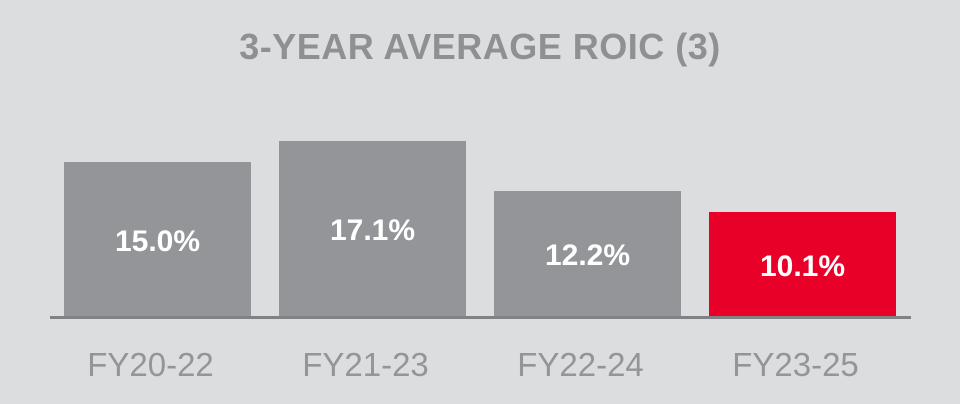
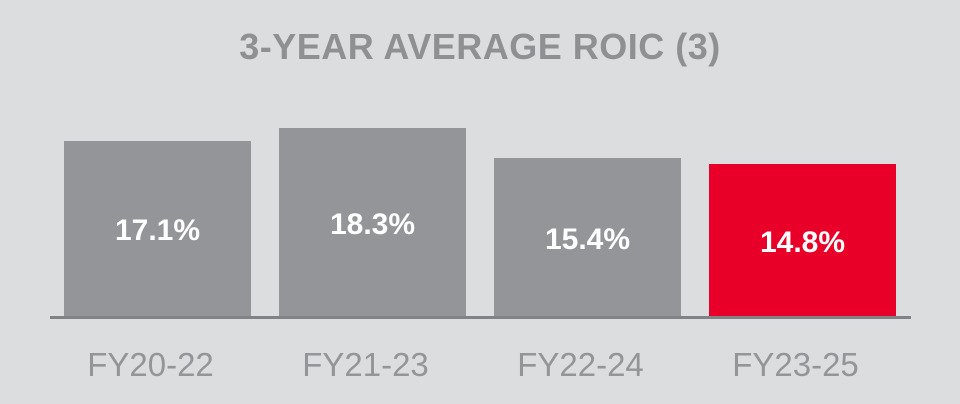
FY20-22: 15.0% -> 17.1%
FY21-23: 17.1% -> 18.3%
FY22-24: 12.2% -> 15.4%
FY23-25: 10.1% -> 14.8%
